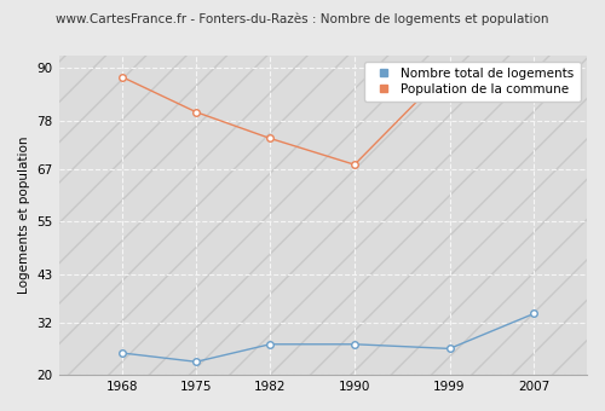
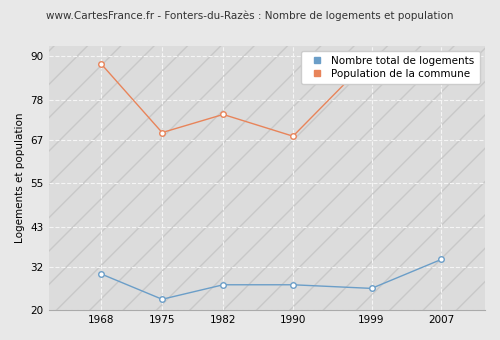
Nombre total de logements/1968: 25 -> 30
Population de la commune/1975: 80 -> 69
